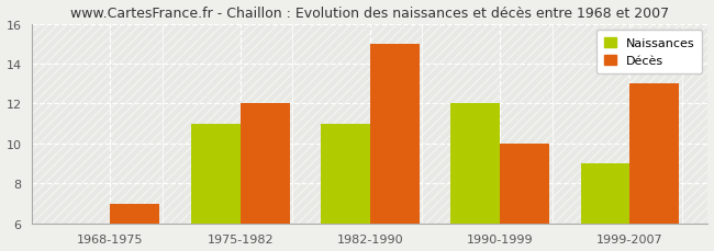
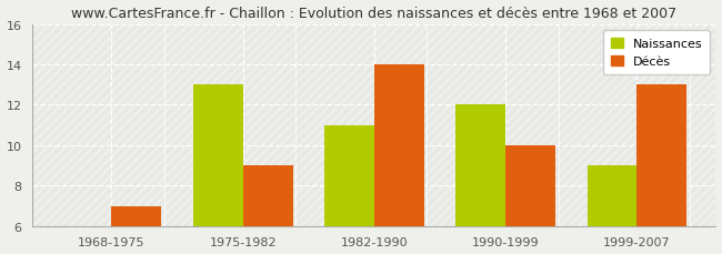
Naissances/1975-1982: 11 -> 13
Décès/1975-1982: 12 -> 9
Décès/1982-1990: 15 -> 14
